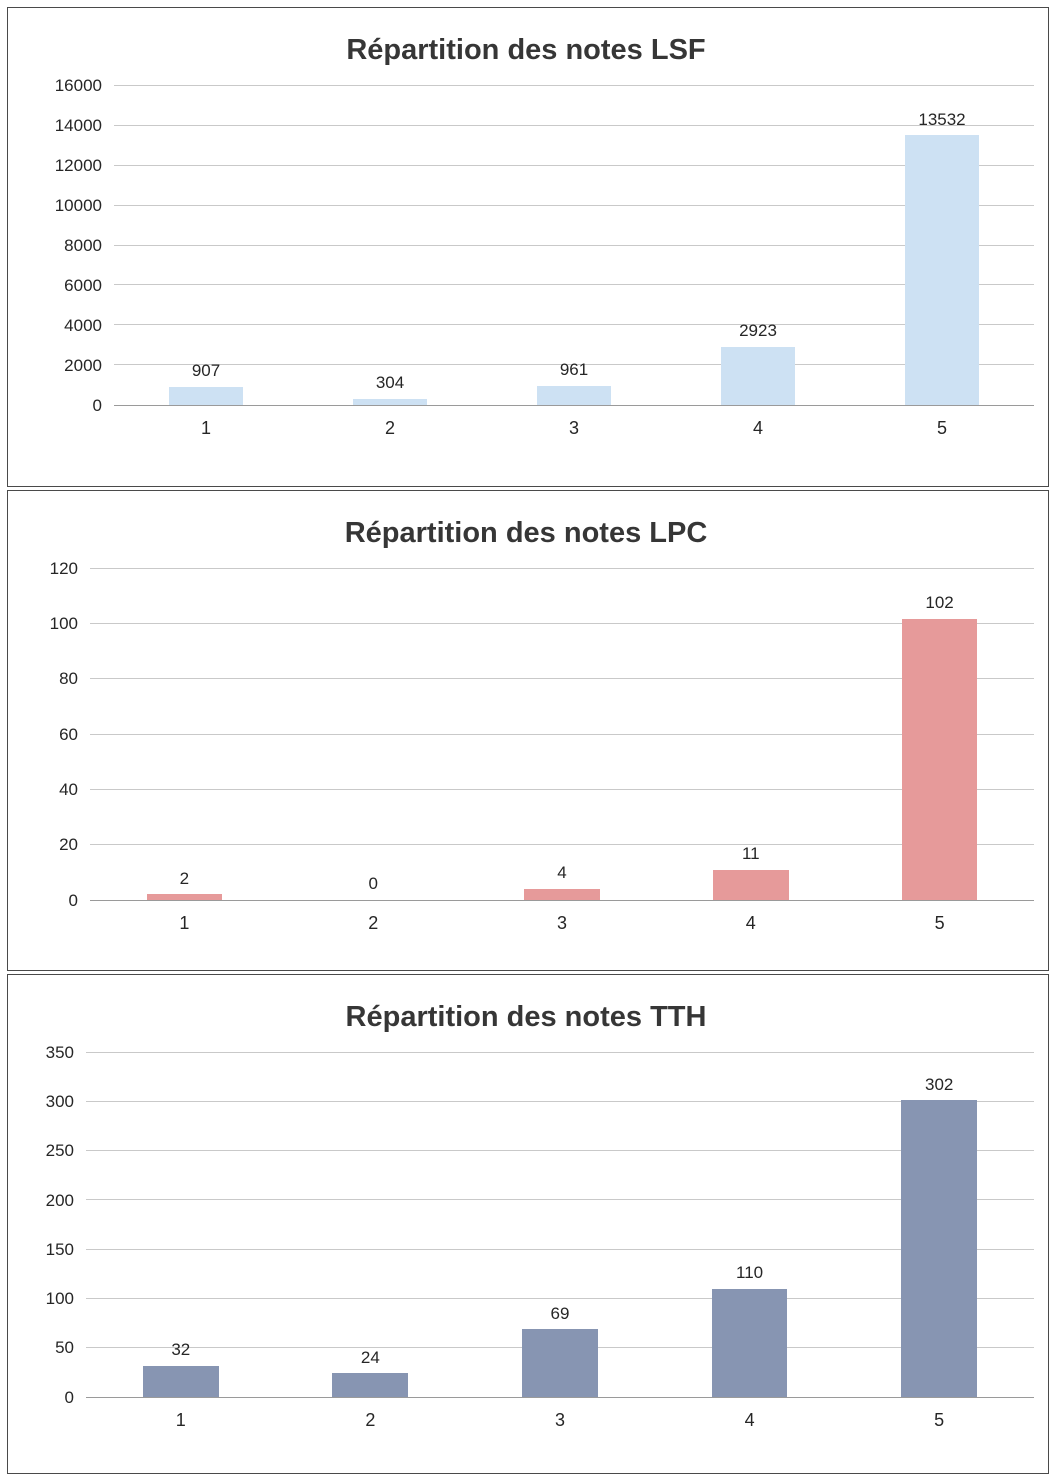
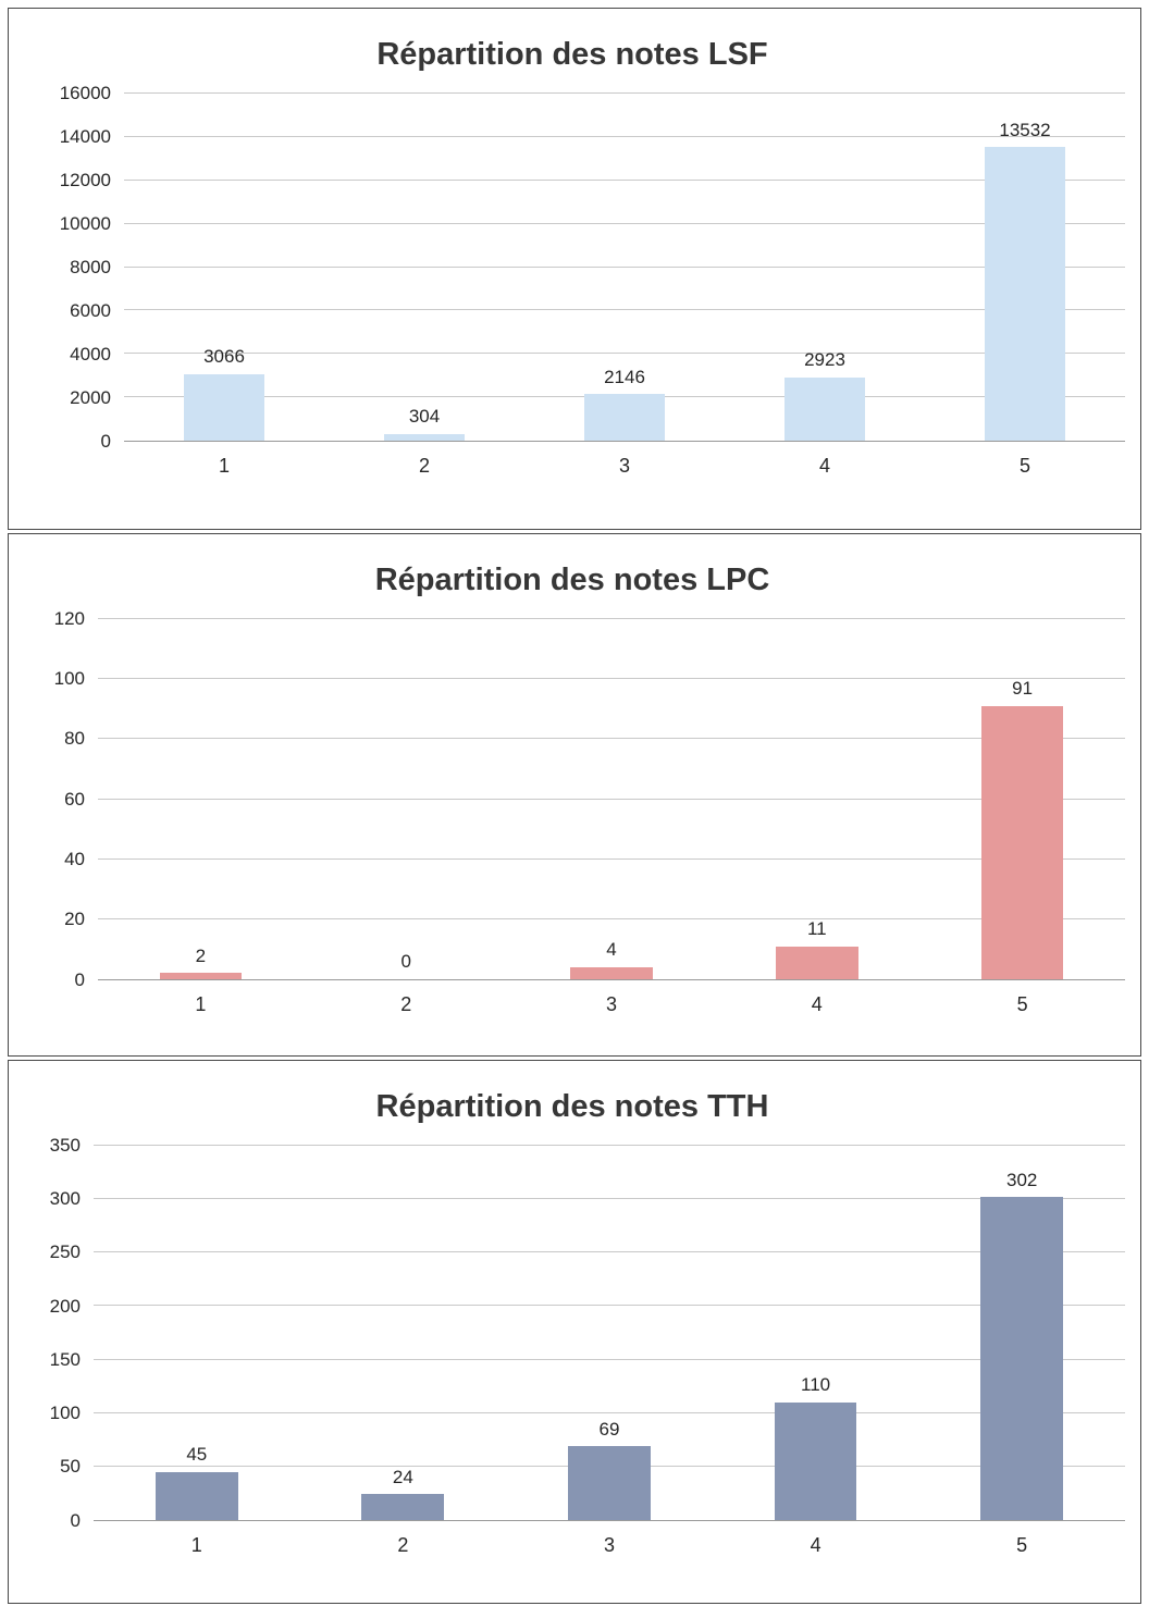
Répartition des notes LSF/1: 907 -> 3066
Répartition des notes LSF/3: 961 -> 2146
Répartition des notes LPC/5: 102 -> 91
Répartition des notes TTH/1: 32 -> 45
